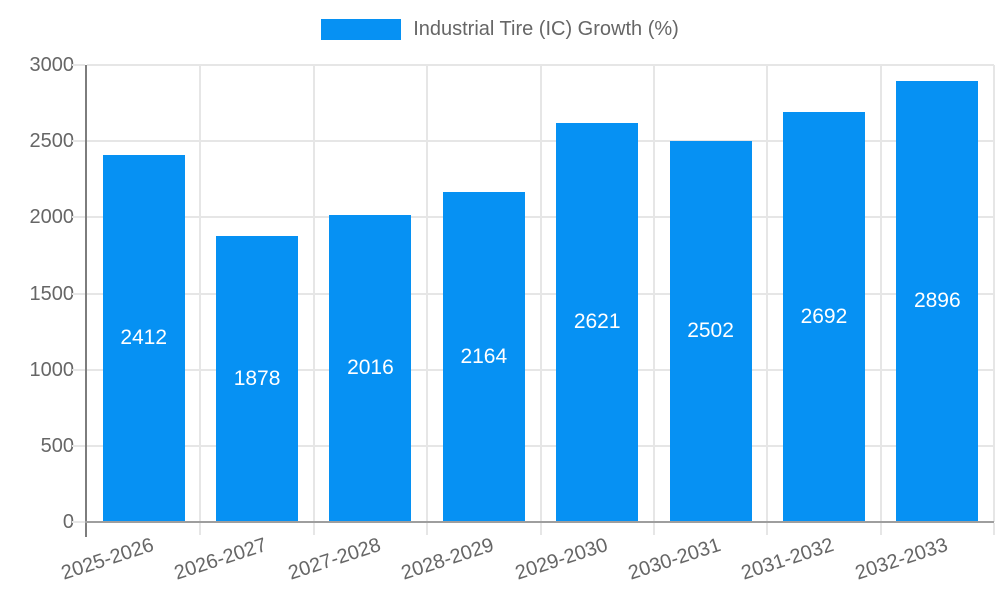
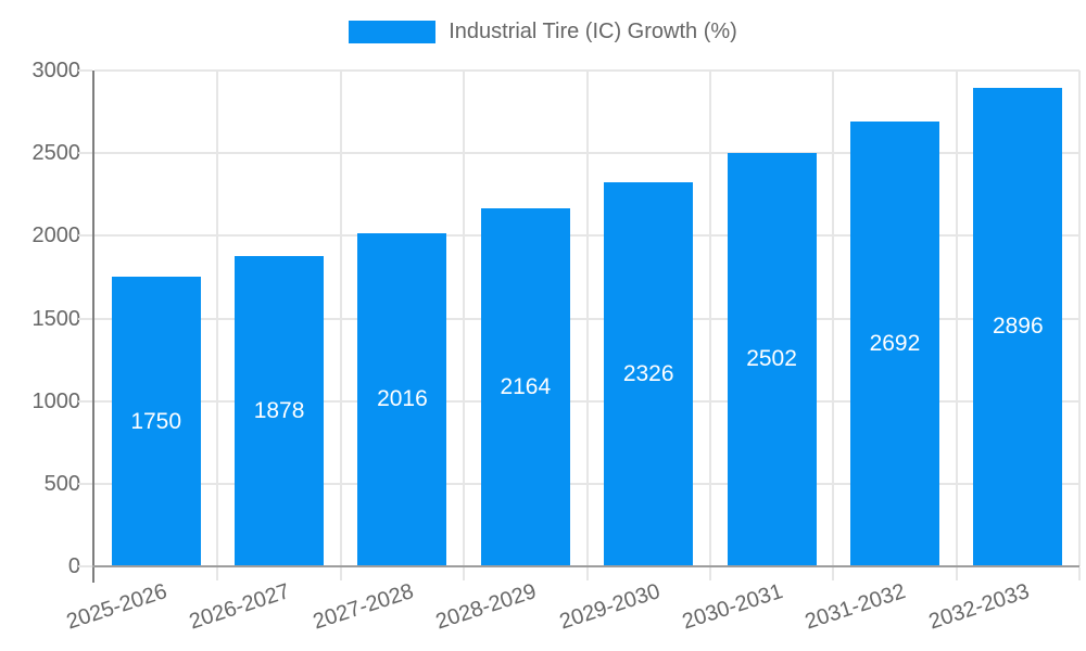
2025-2026: 2412 -> 1750
2029-2030: 2621 -> 2326
